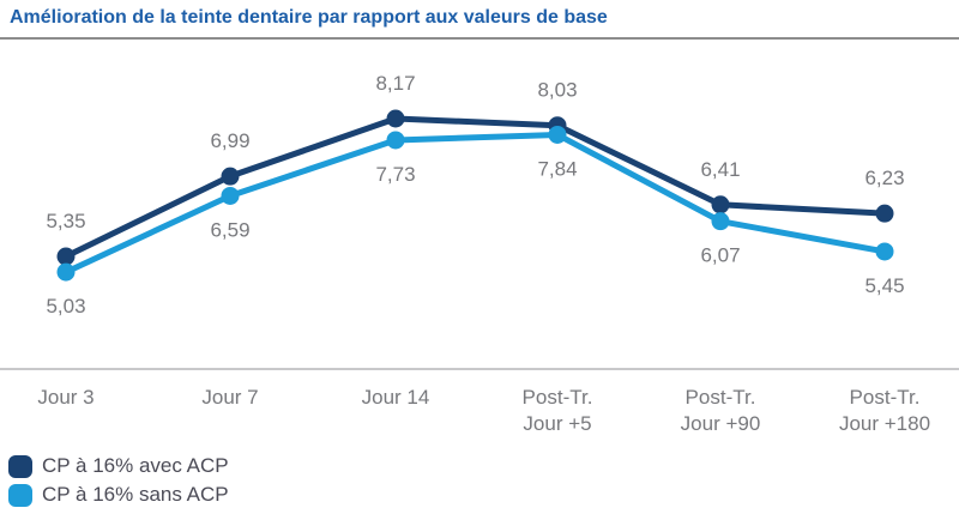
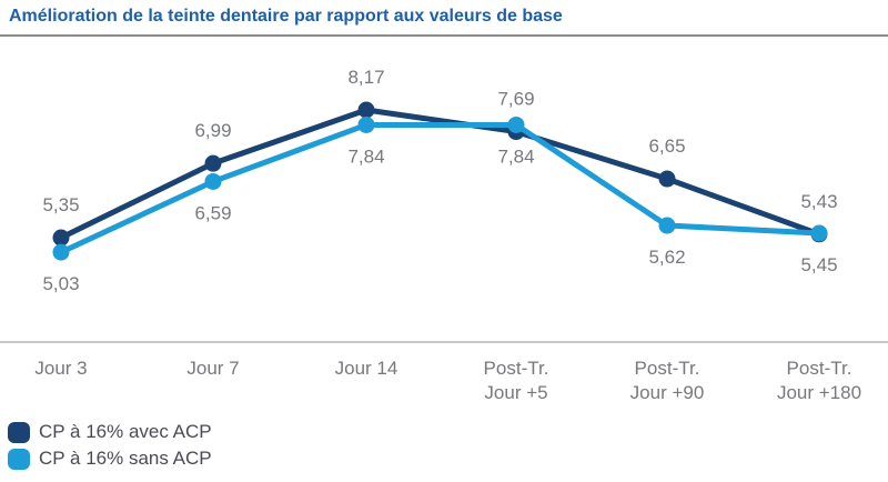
CP à 16% sans ACP/Jour 14: 7,73 -> 7,84
CP à 16% avec ACP/Post-Tr. Jour +5: 8,03 -> 7,69
CP à 16% avec ACP/Post-Tr. Jour +90: 6,41 -> 6,65
CP à 16% sans ACP/Post-Tr. Jour +90: 6,07 -> 5,62
CP à 16% avec ACP/Post-Tr. Jour +180: 6,23 -> 5,43
